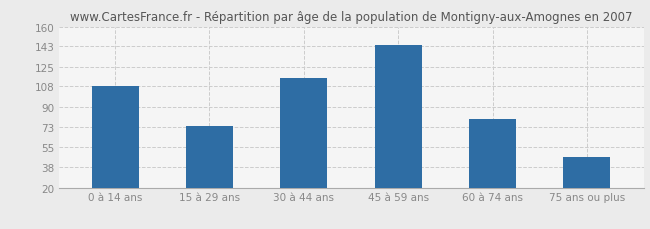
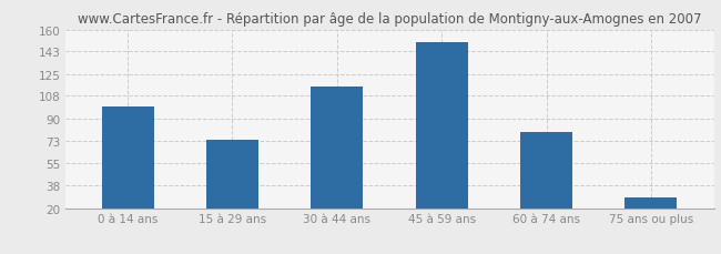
0 à 14 ans: 108 -> 100
45 à 59 ans: 144 -> 150
75 ans ou plus: 47 -> 28
